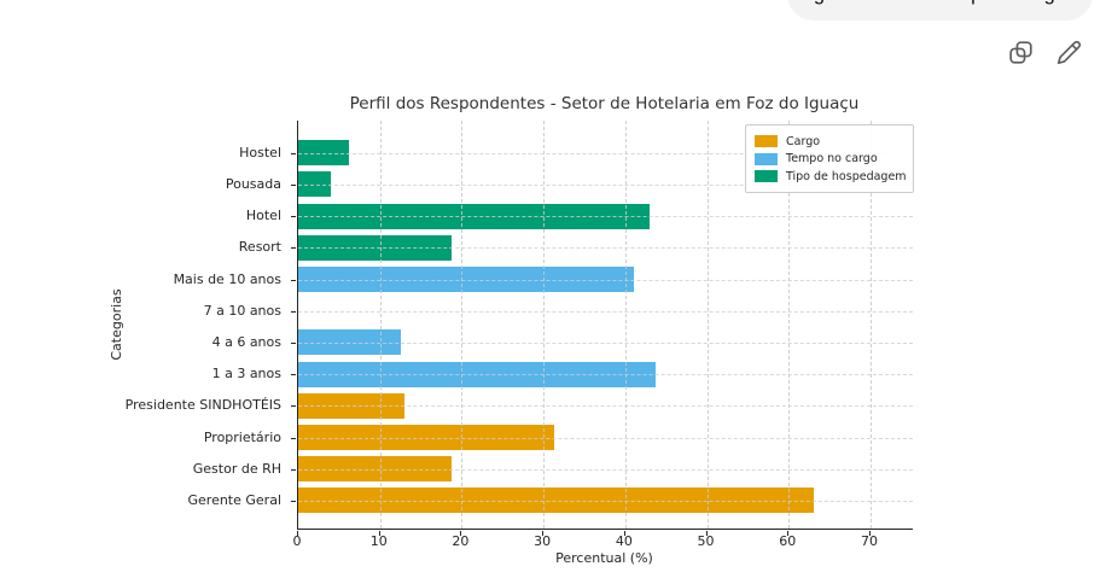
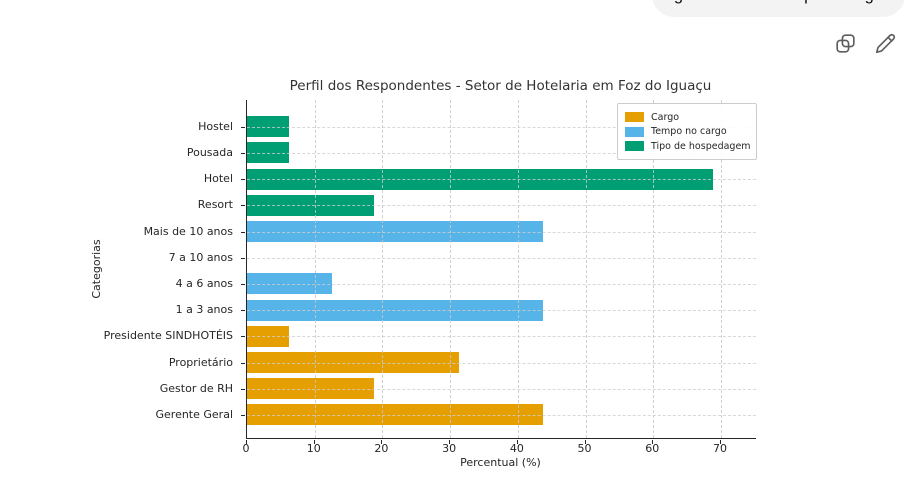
Pousada: 4 -> 6
Hotel: 43 -> 69
Mais de 10 anos: 41 -> 44
Presidente SINDHOTÉIS: 13 -> 6
Gerente Geral: 63 -> 44
